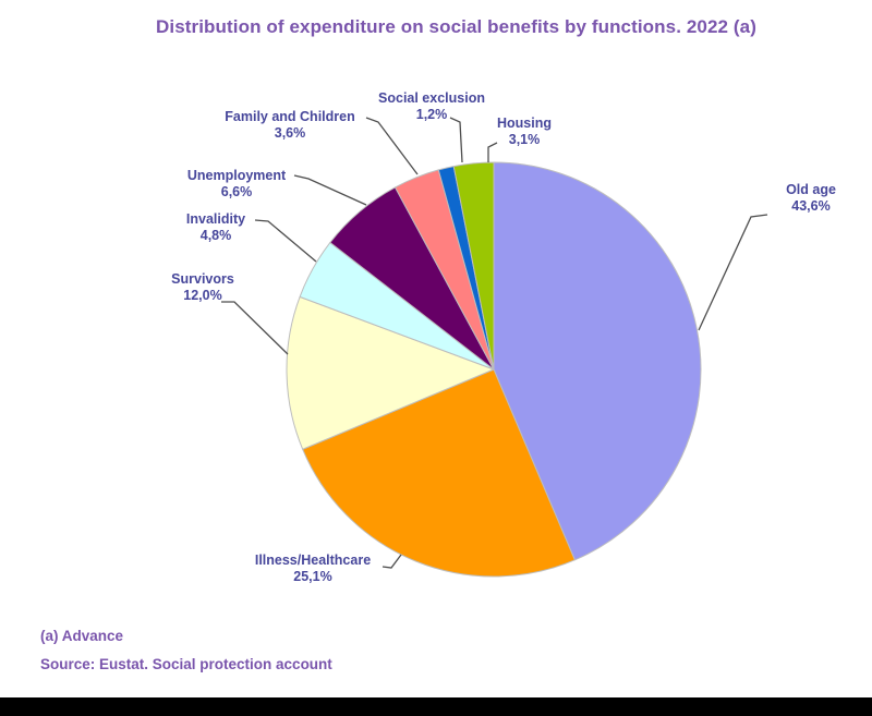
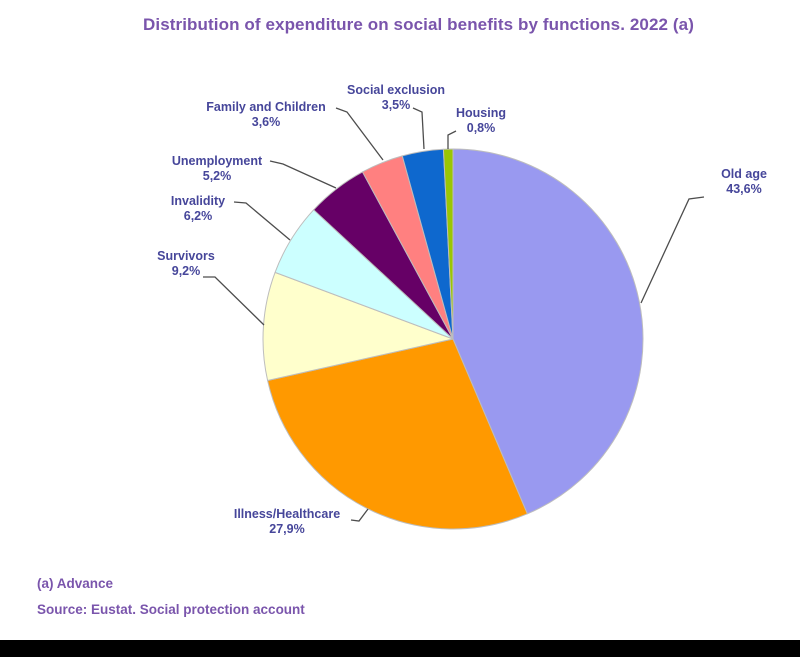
Illness/Healthcare: 25,1% -> 27,9%
Survivors: 12,0% -> 9,2%
Invalidity: 4,8% -> 6,2%
Unemployment: 6,6% -> 5,2%
Social exclusion: 1,2% -> 3,5%
Housing: 3,1% -> 0,8%
